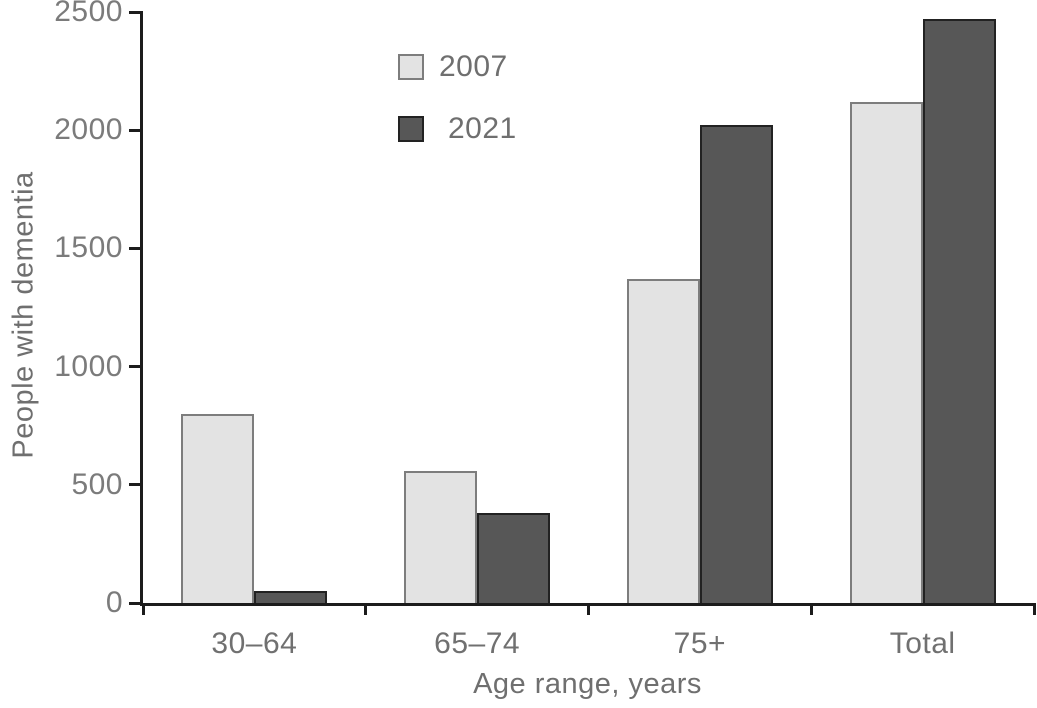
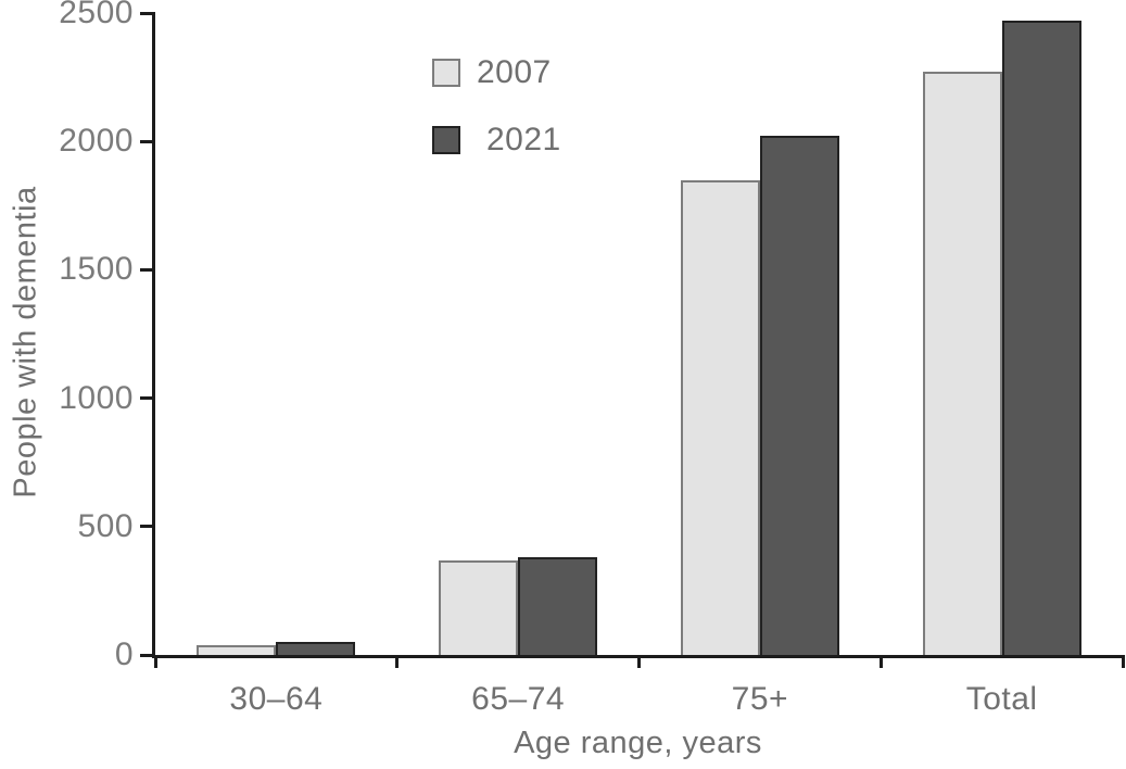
2007/30–64: 800 -> 40
2007/65–74: 560 -> 370
2007/75+: 1370 -> 1850
2007/Total: 2120 -> 2270
